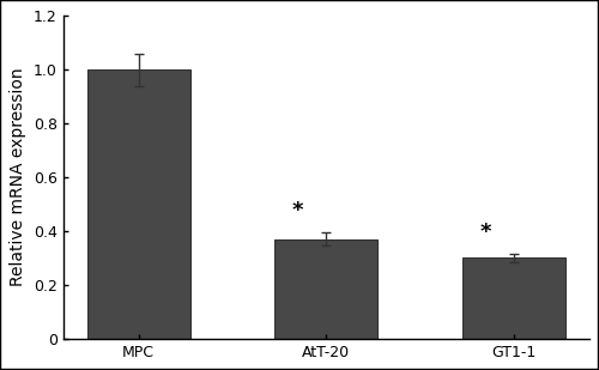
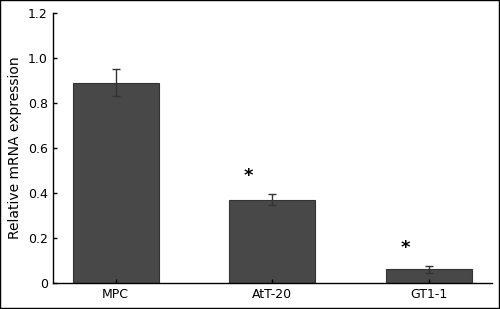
MPC: 1.00 -> 0.89
GT1-1: 0.30 -> 0.06
